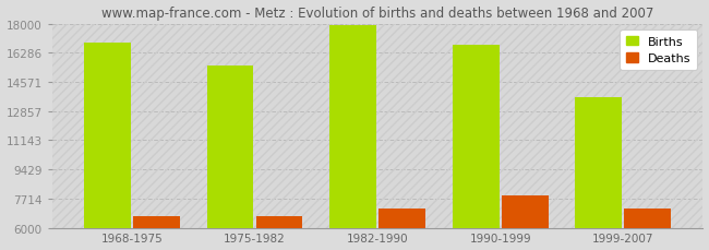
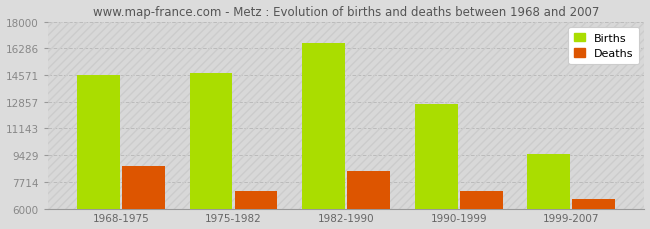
Births/1968-1975: 16800 -> 14600
Deaths/1968-1975: 6700 -> 8700
Births/1975-1982: 15500 -> 14700
Deaths/1975-1982: 6700 -> 7100
Births/1982-1990: 17900 -> 16600
Deaths/1982-1990: 7100 -> 8400
Births/1990-1999: 16800 -> 12700
Deaths/1990-1999: 7900 -> 7100
Births/1999-2007: 13700 -> 9500
Deaths/1999-2007: 7100 -> 6600
